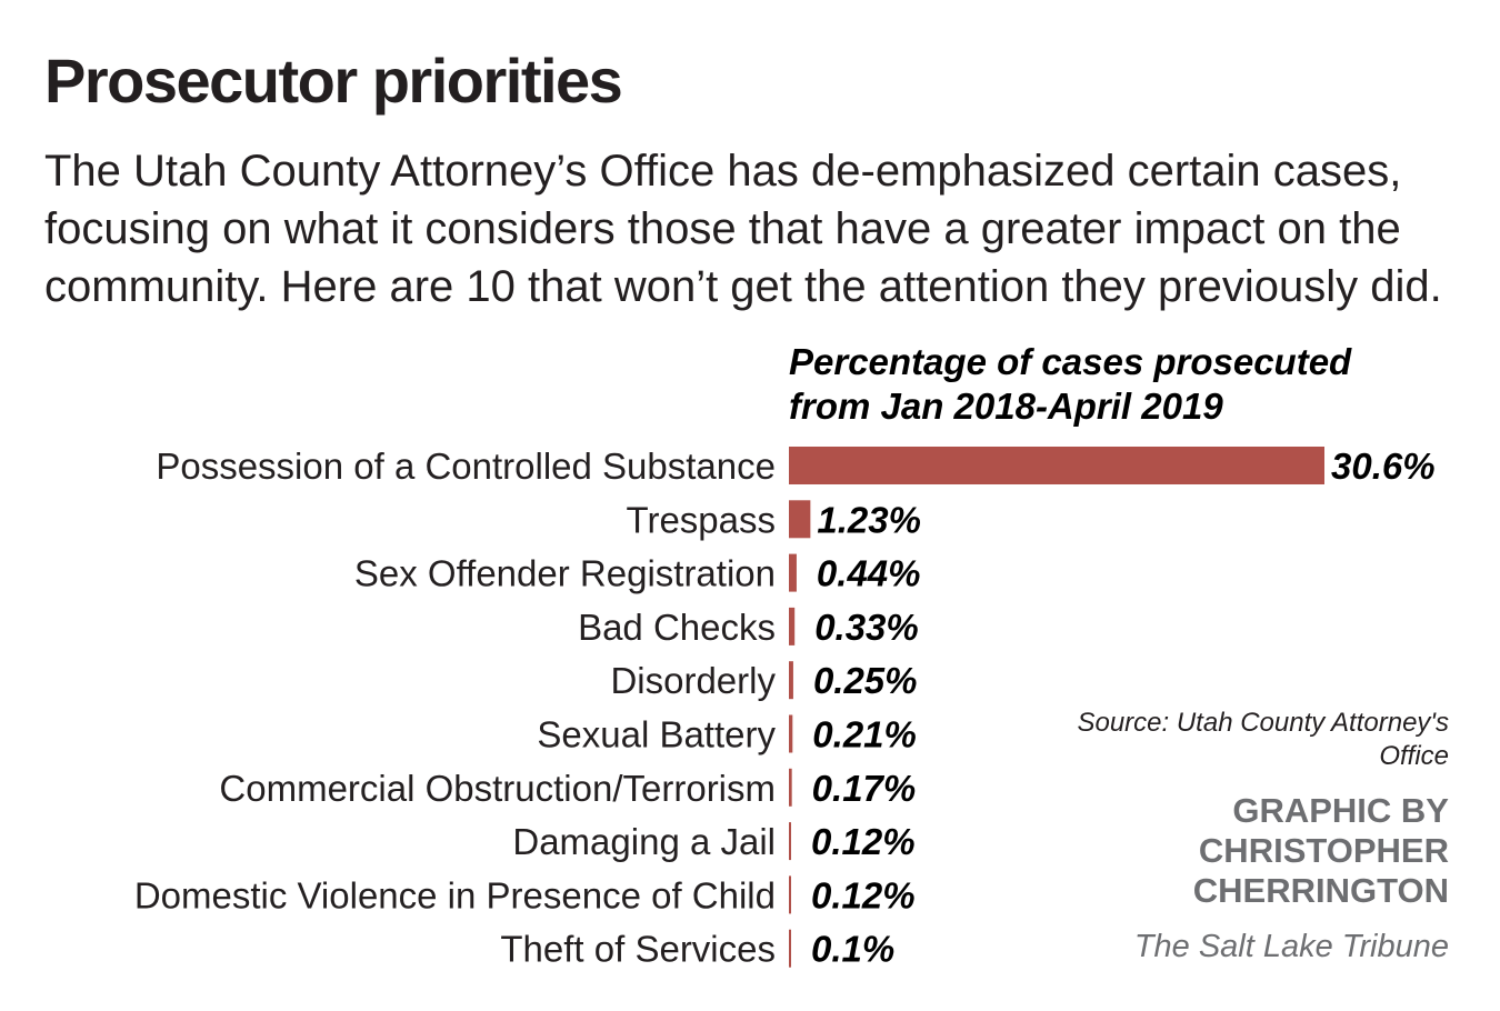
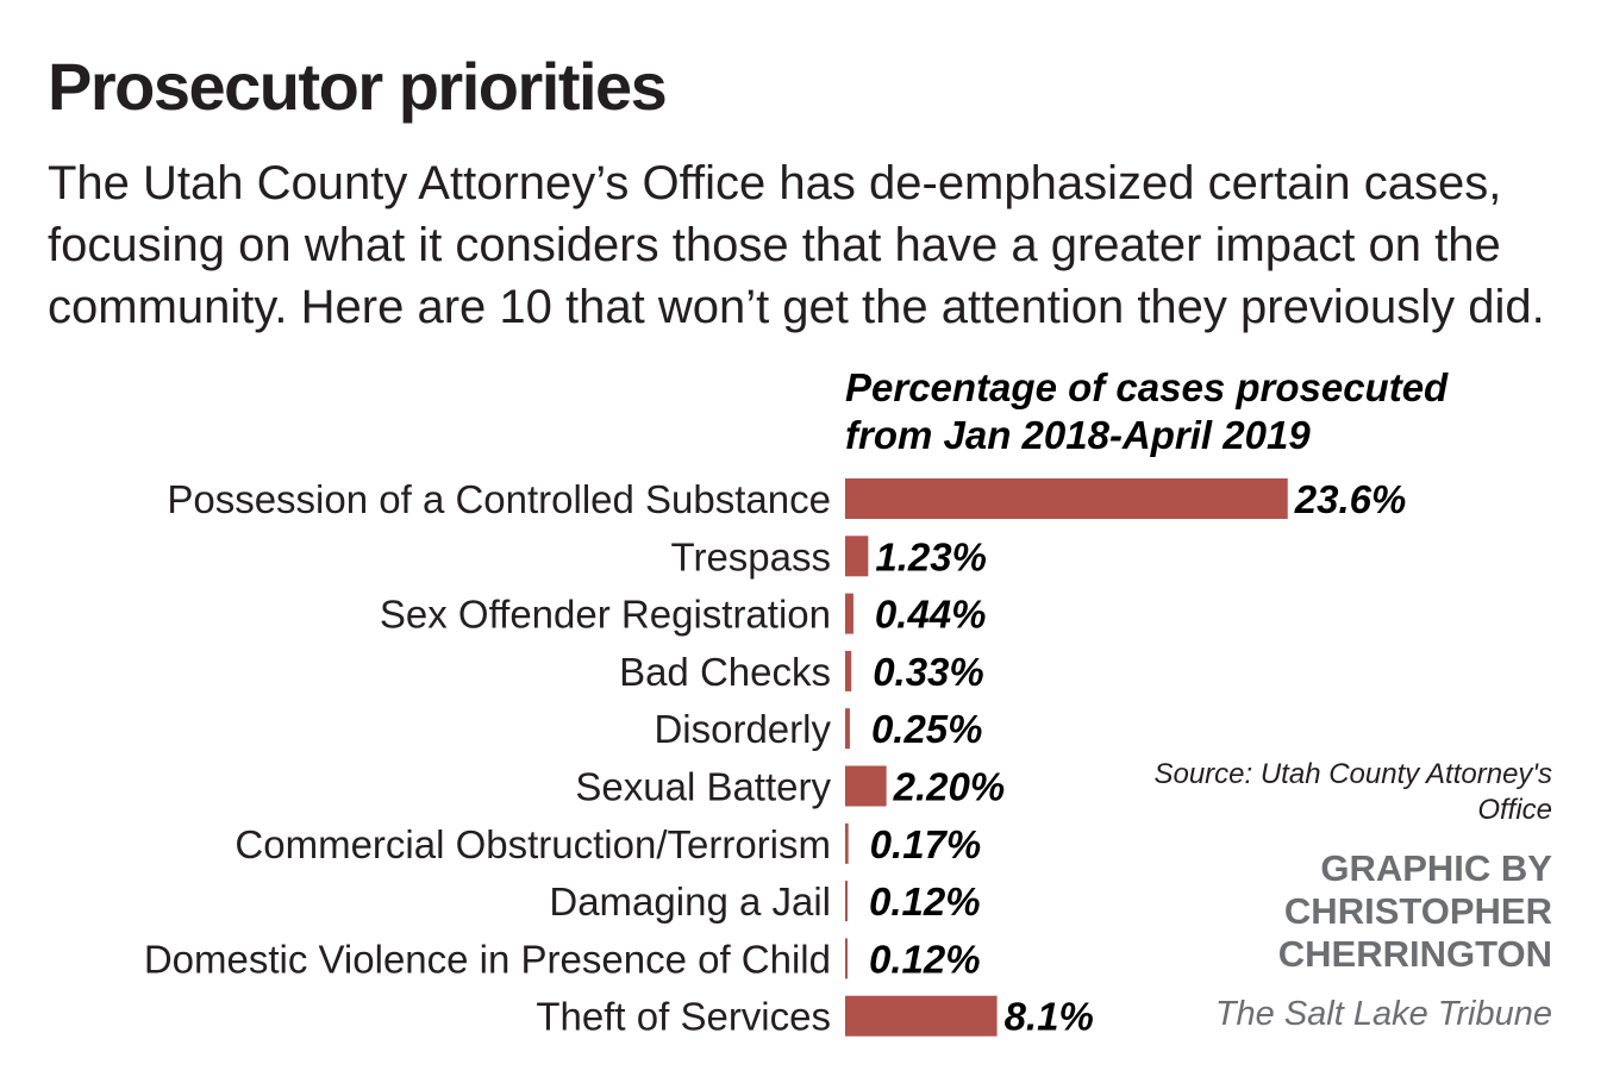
Possession of a Controlled Substance: 30.6% -> 23.6%
Sexual Battery: 0.21% -> 2.20%
Theft of Services: 0.1% -> 8.1%
